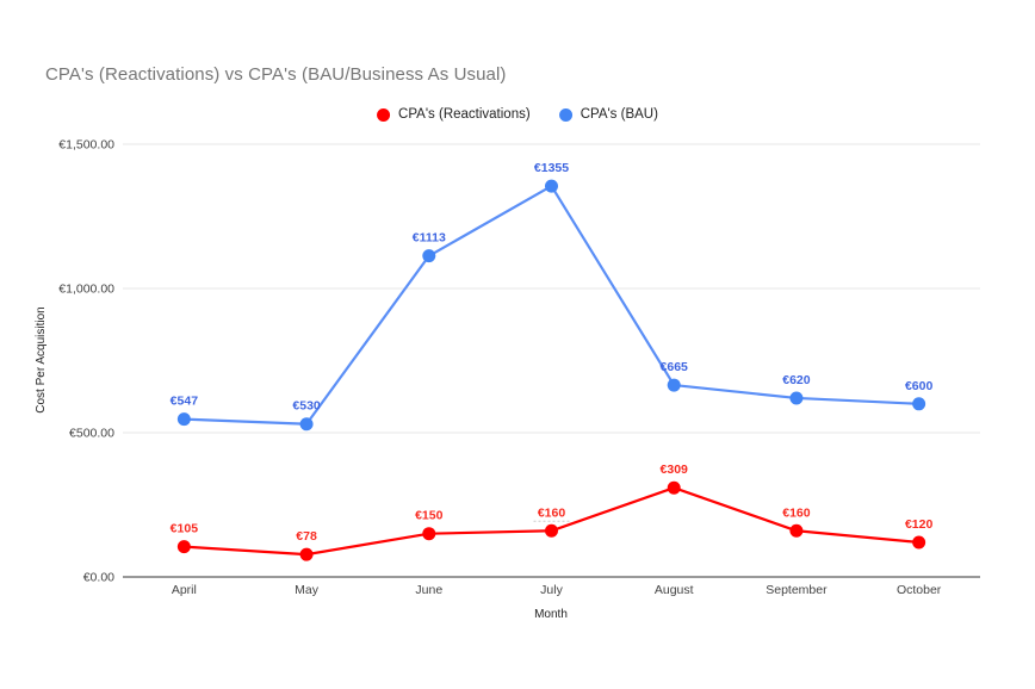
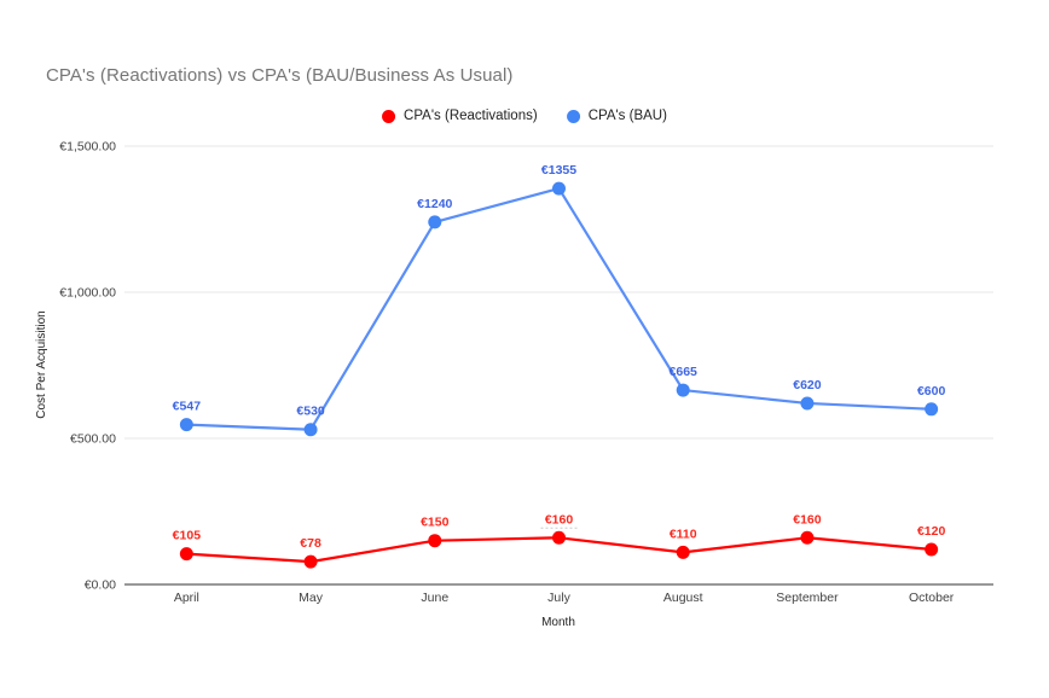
CPA's (BAU)/June: €1113 -> €1240
CPA's (Reactivations)/August: €309 -> €110
